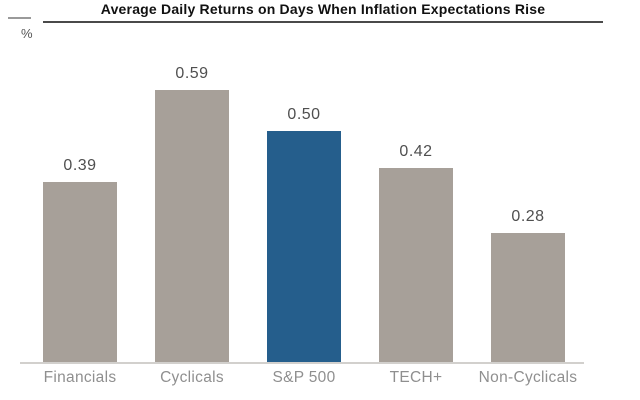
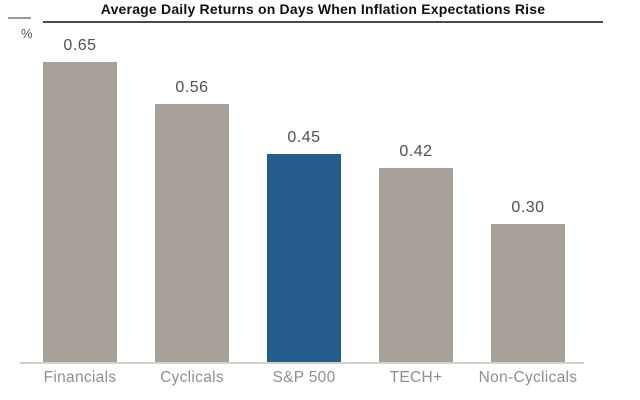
Financials: 0.39 -> 0.65
Cyclicals: 0.59 -> 0.56
S&P 500: 0.50 -> 0.45
Non-Cyclicals: 0.28 -> 0.30
